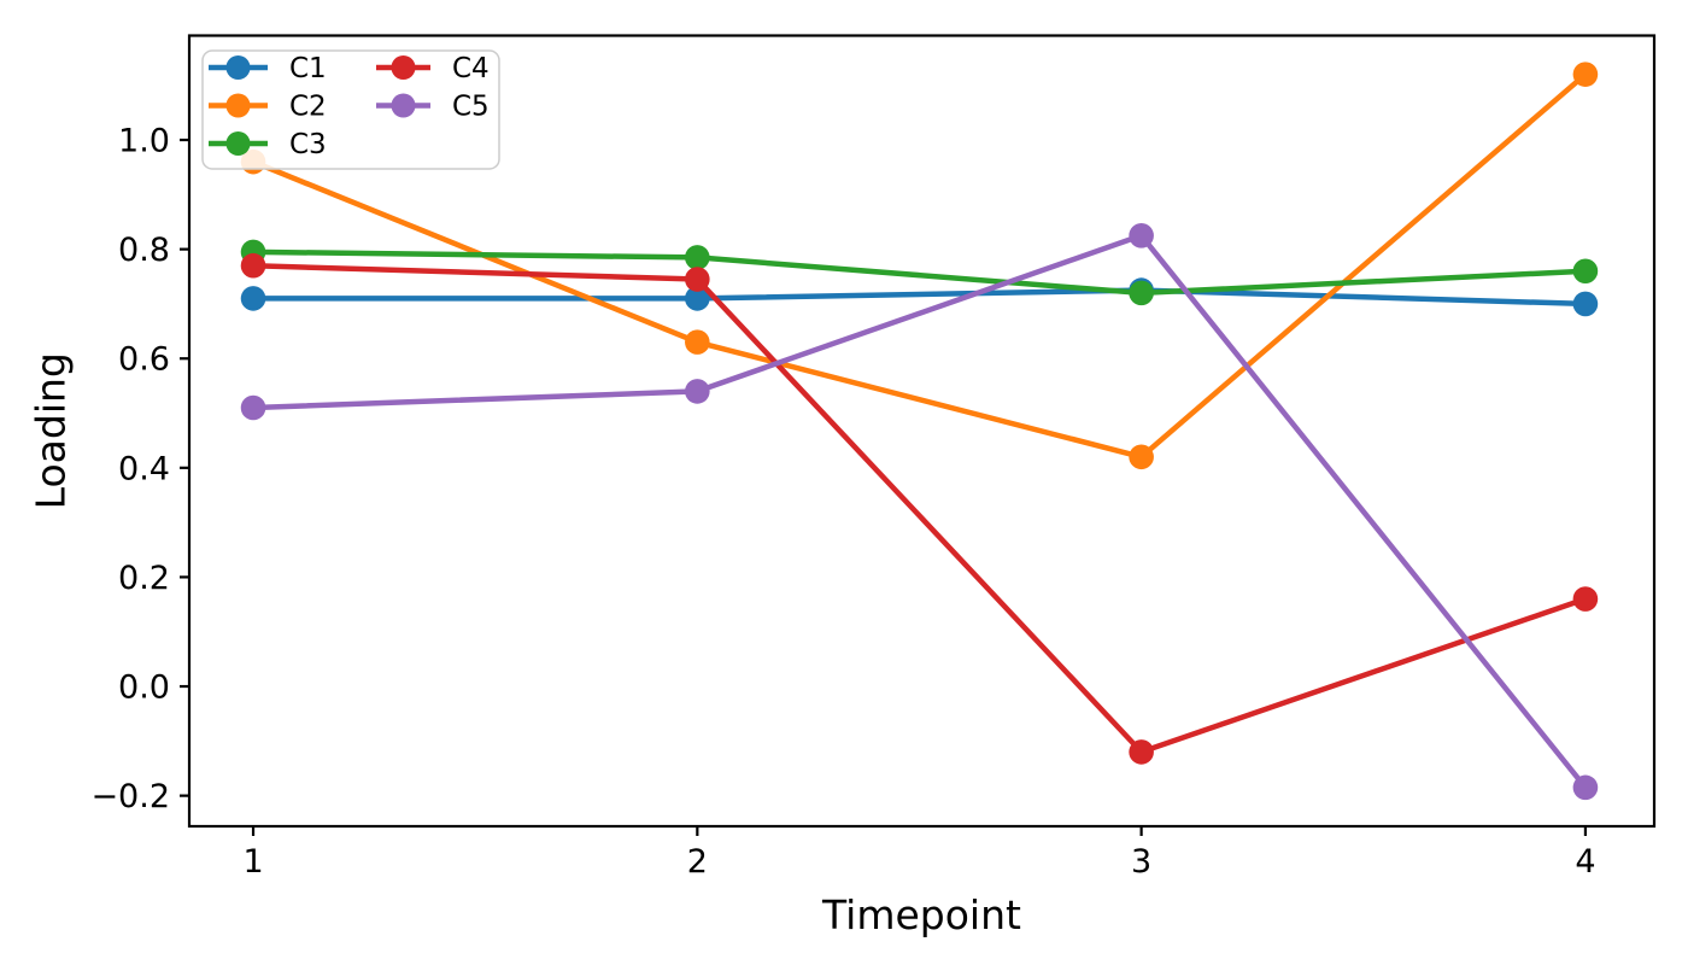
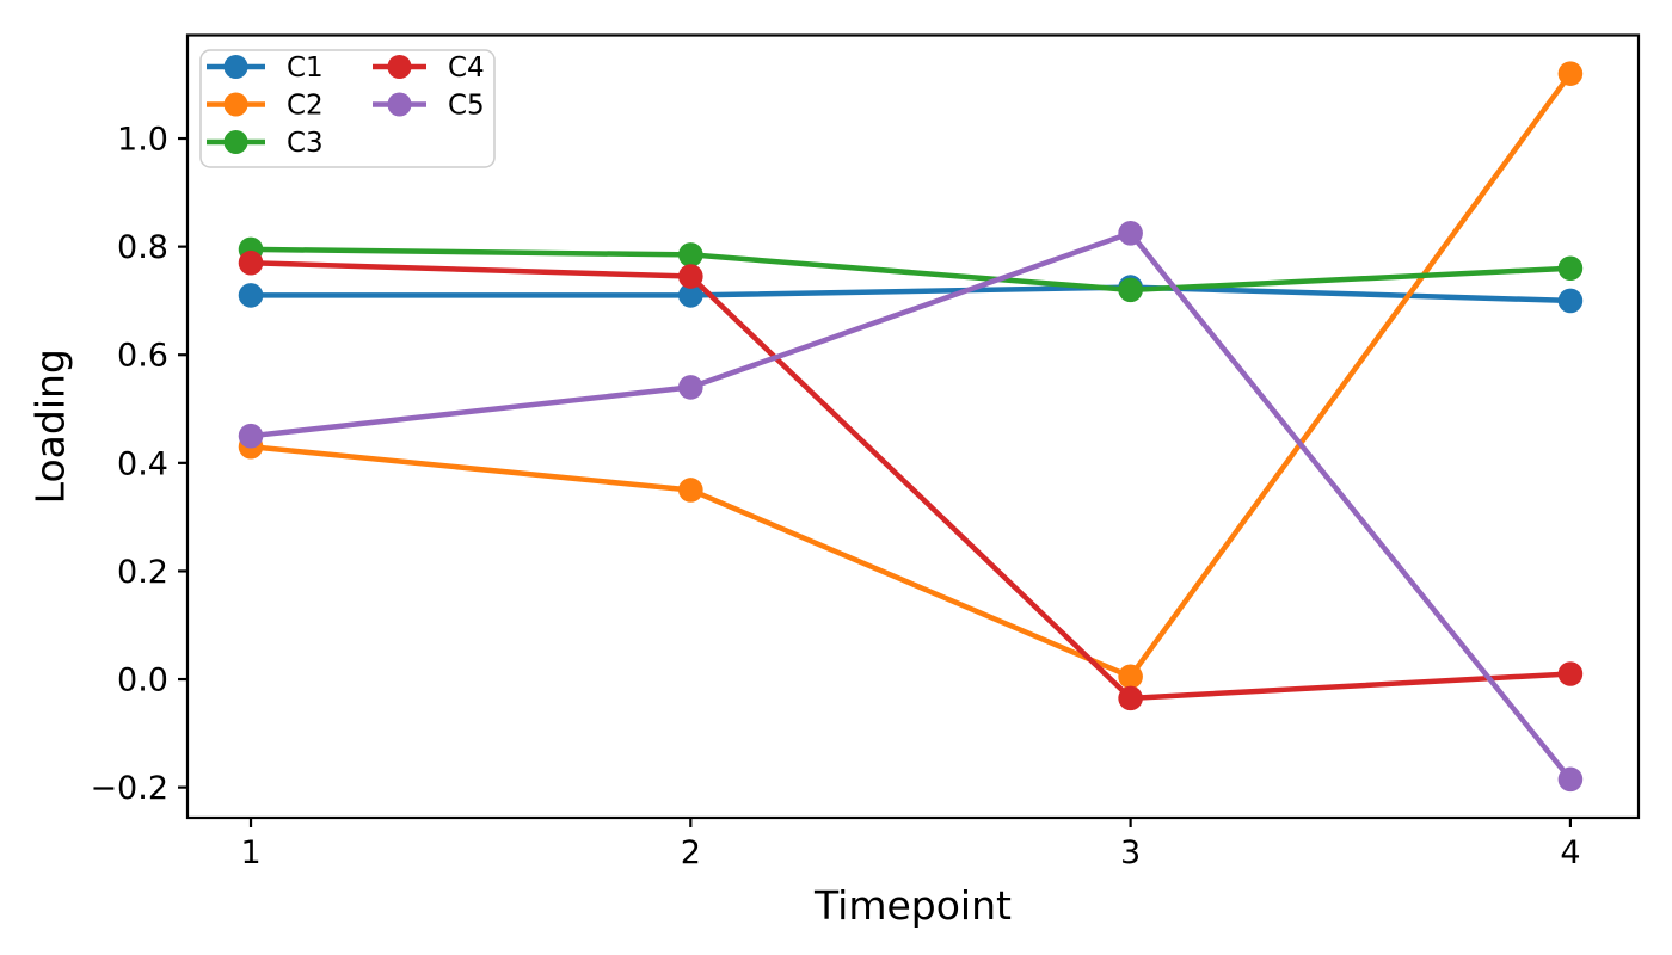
C2/1: 0.96 -> 0.43
C5/1: 0.51 -> 0.45
C2/2: 0.63 -> 0.35
C2/3: 0.42 -> 0.01
C4/3: -0.12 -> -0.04
C4/4: 0.16 -> 0.01
